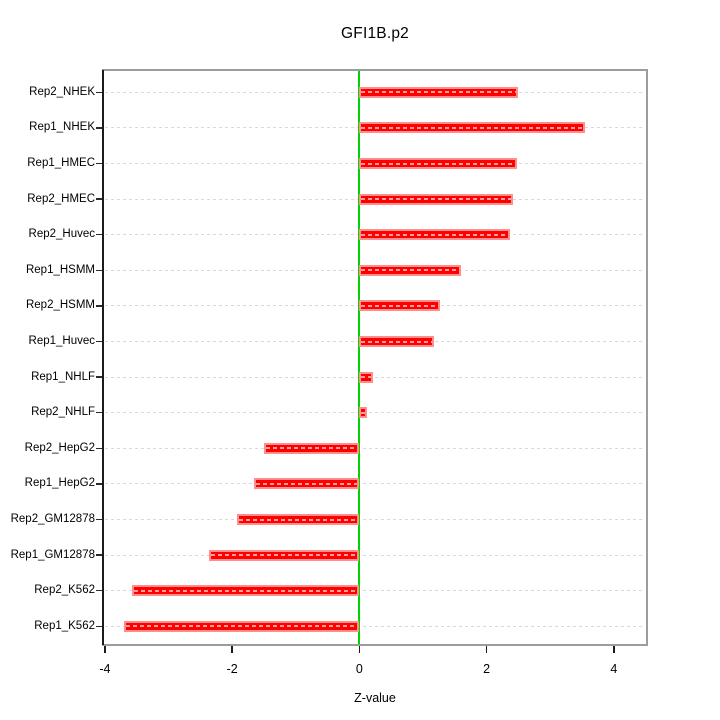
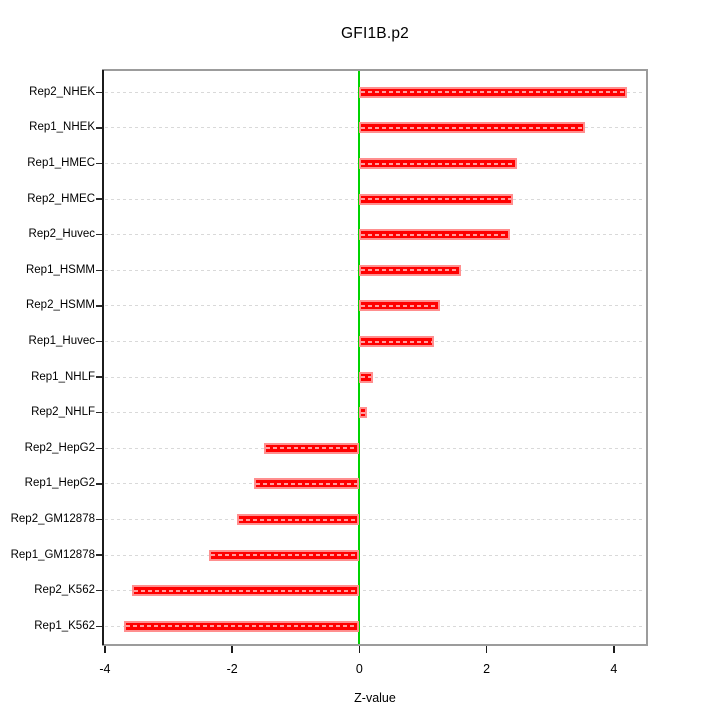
Rep2_NHEK: 2.5 -> 4.2
